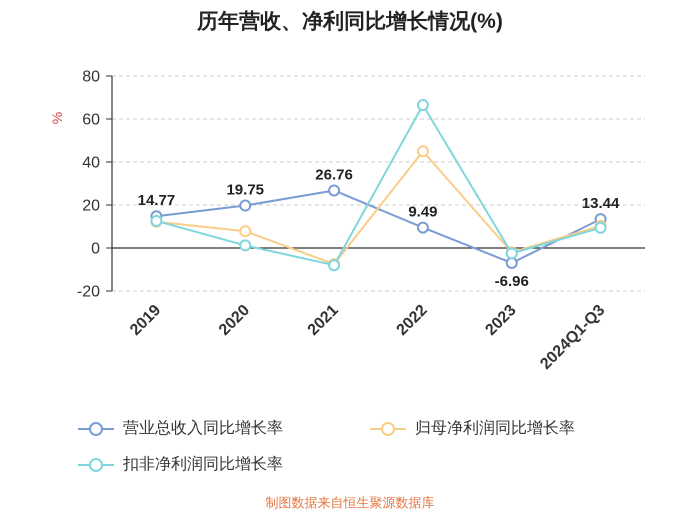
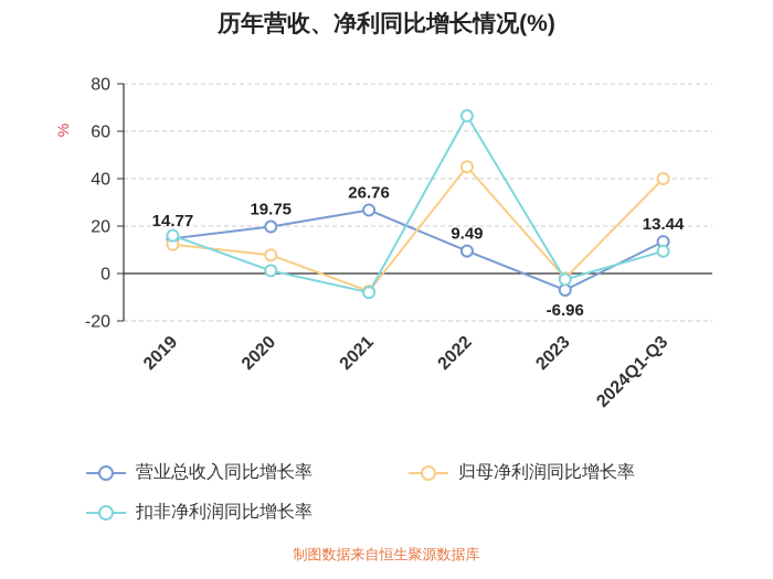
扣非净利润同比增长率/2019: 13 -> 16
归母净利润同比增长率/2024Q1-Q3: 10 -> 40
